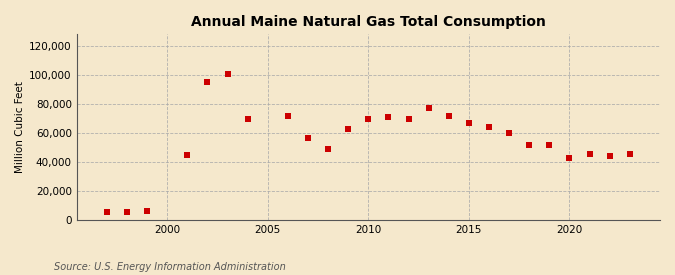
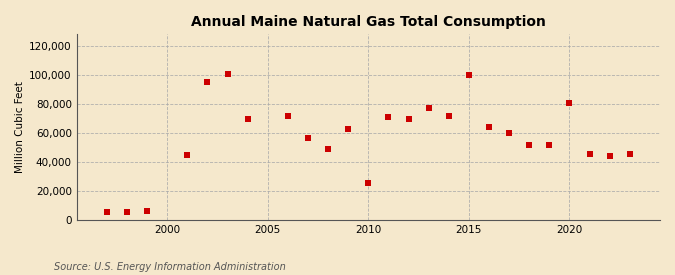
2010: 70,000 -> 26,000
2015: 67,000 -> 100,000
2020: 43,000 -> 81,000
